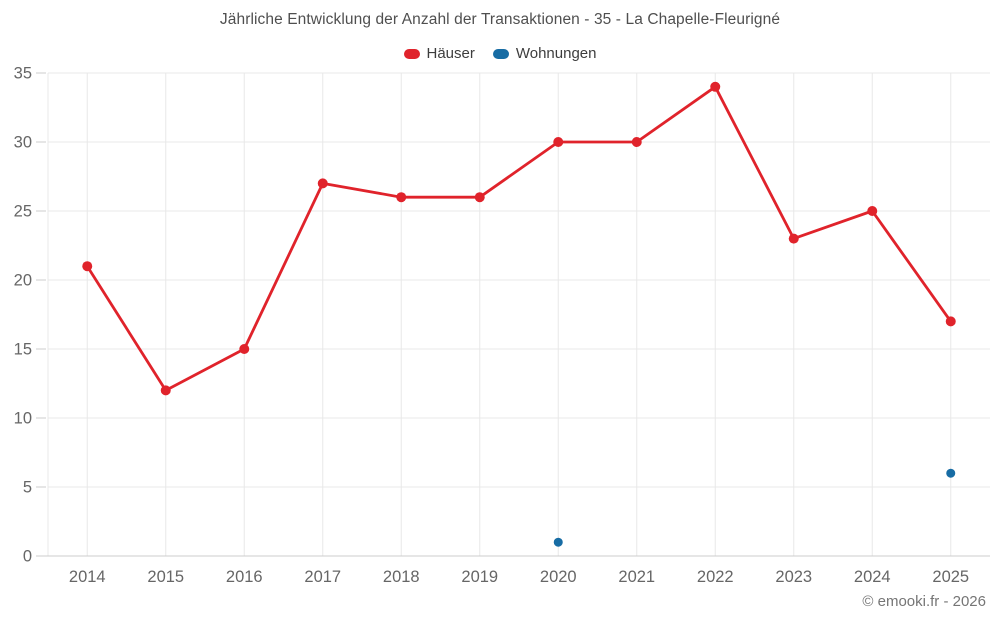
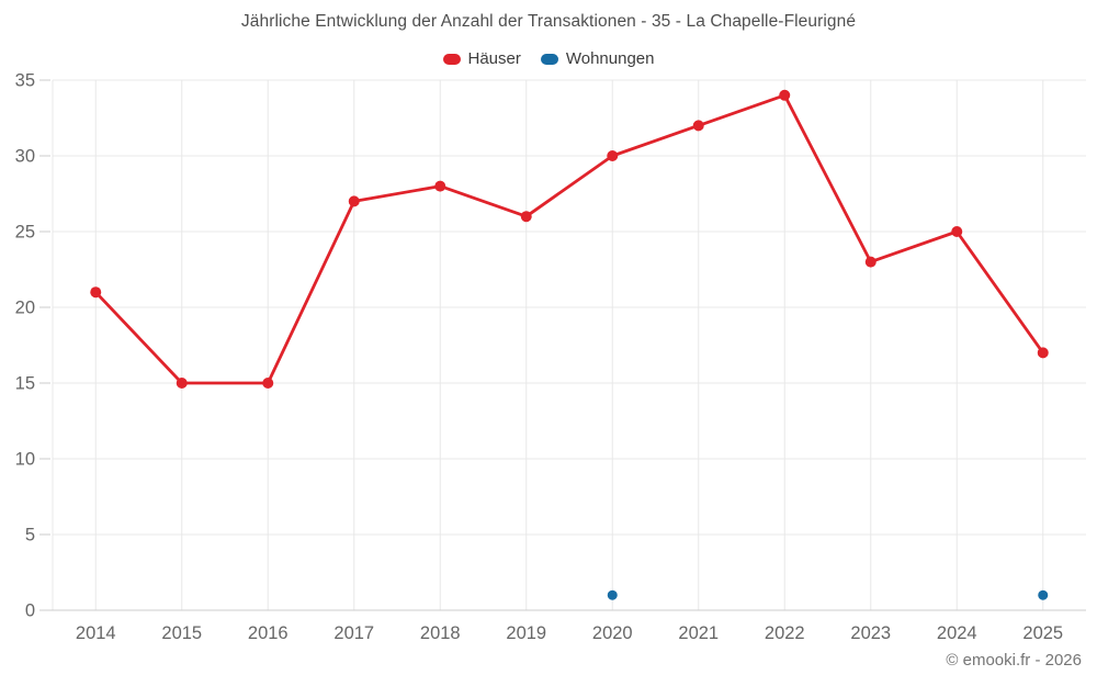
Häuser/2015: 12 -> 15
Häuser/2018: 26 -> 28
Häuser/2021: 30 -> 32
Wohnungen/2025: 6 -> 1
